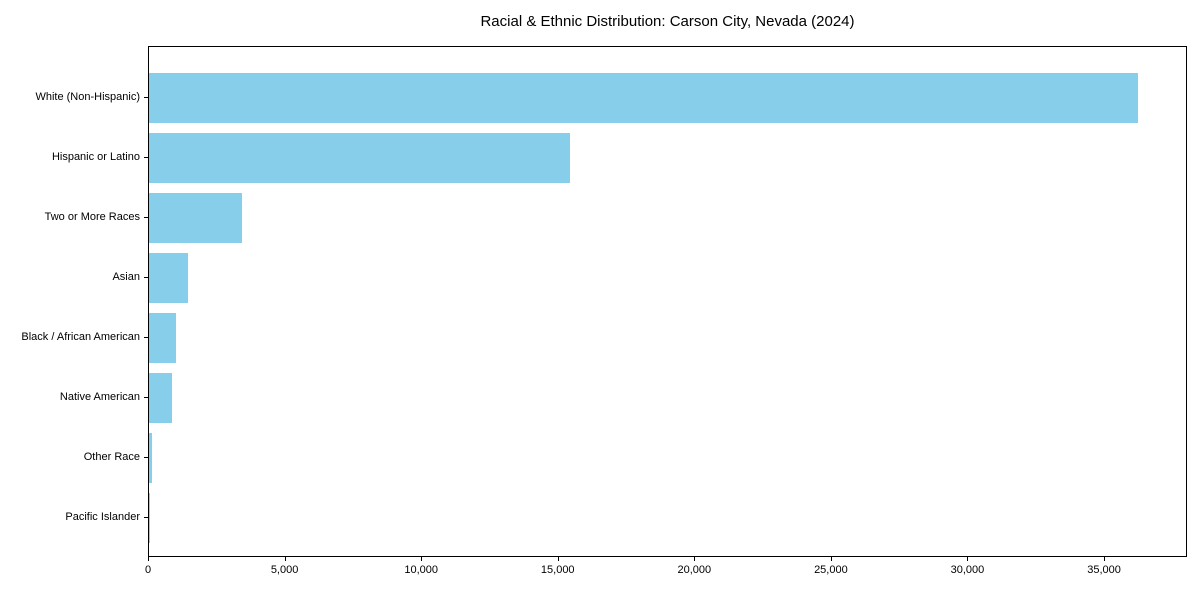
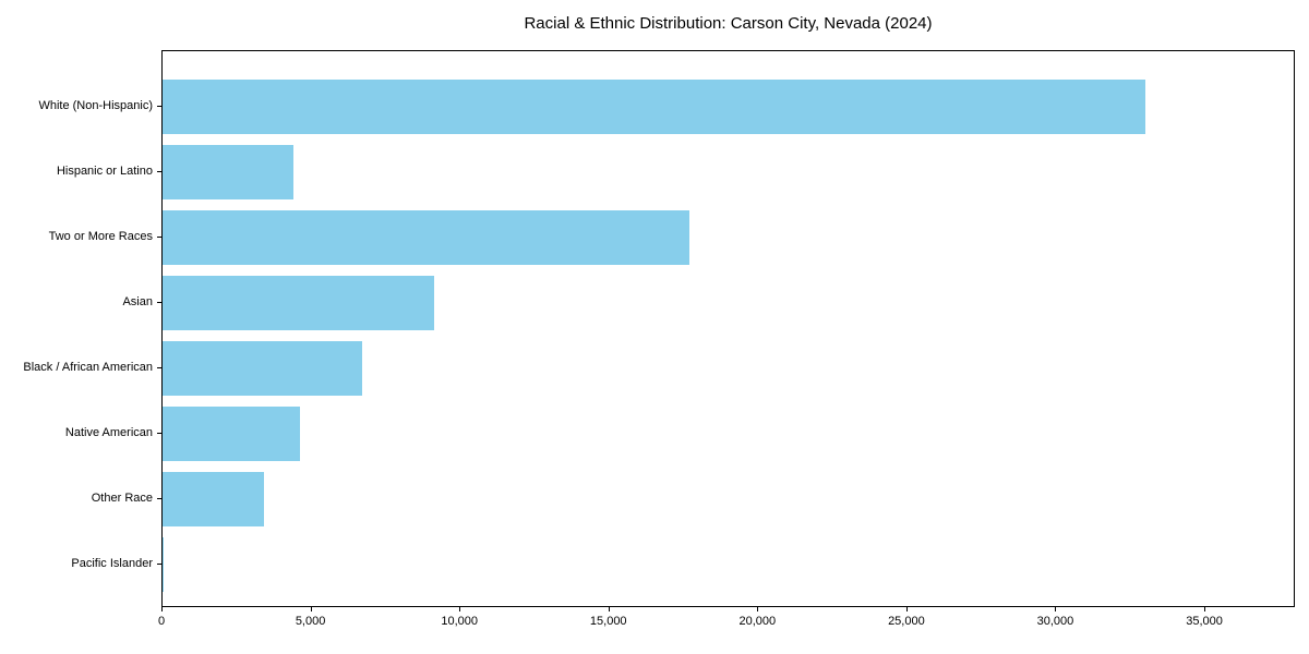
White (Non-Hispanic): 36200 -> 33000
Hispanic or Latino: 15400 -> 4400
Two or More Races: 3400 -> 17700
Asian: 1400 -> 9100
Black / African American: 1000 -> 6700
Native American: 800 -> 4600
Other Race: 100 -> 3400
